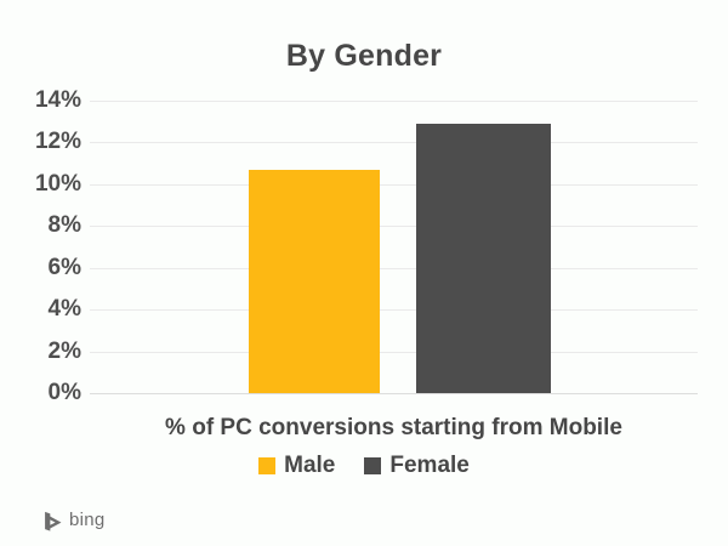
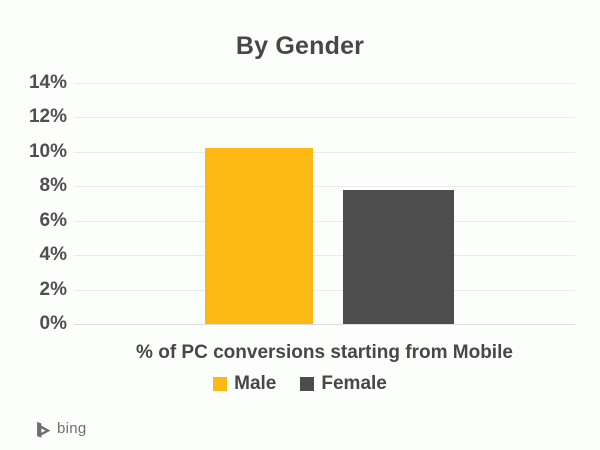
Male: 10.7% -> 10.2%
Female: 12.9% -> 7.8%
